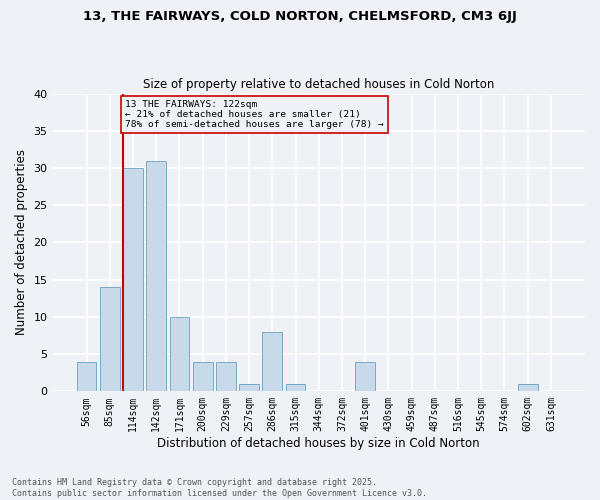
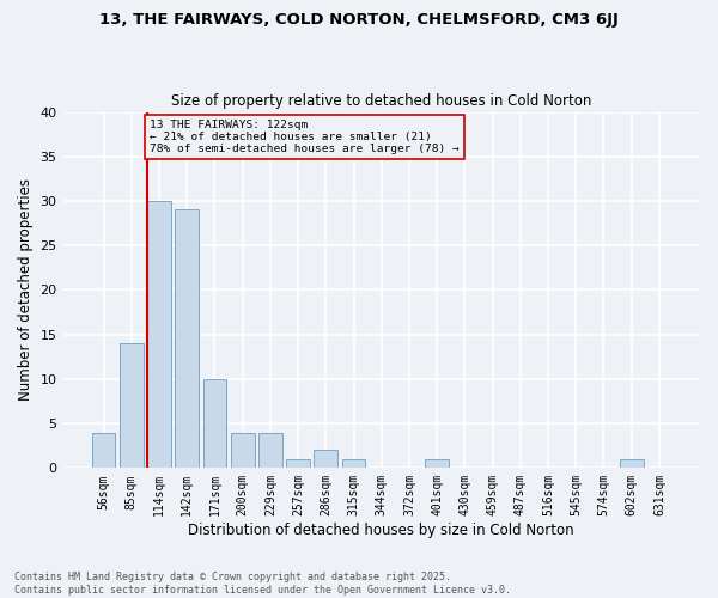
142sqm: 31 -> 29
286sqm: 8 -> 2
401sqm: 4 -> 1
